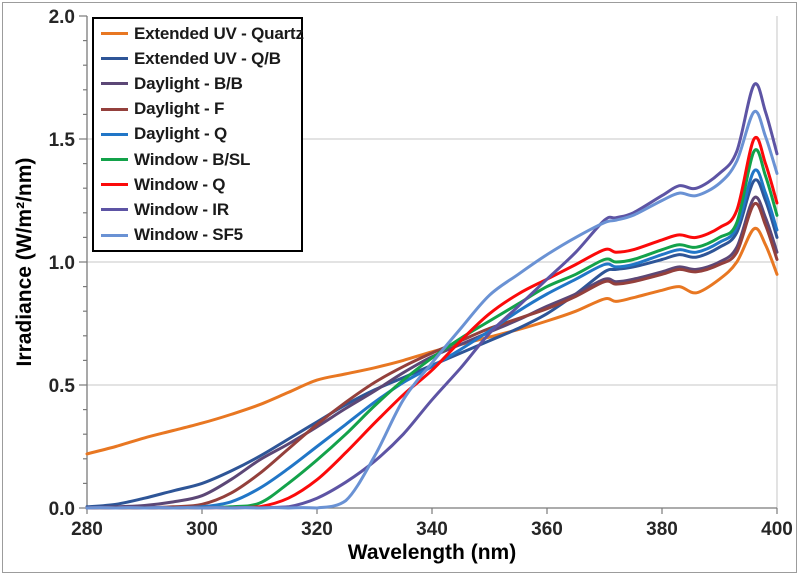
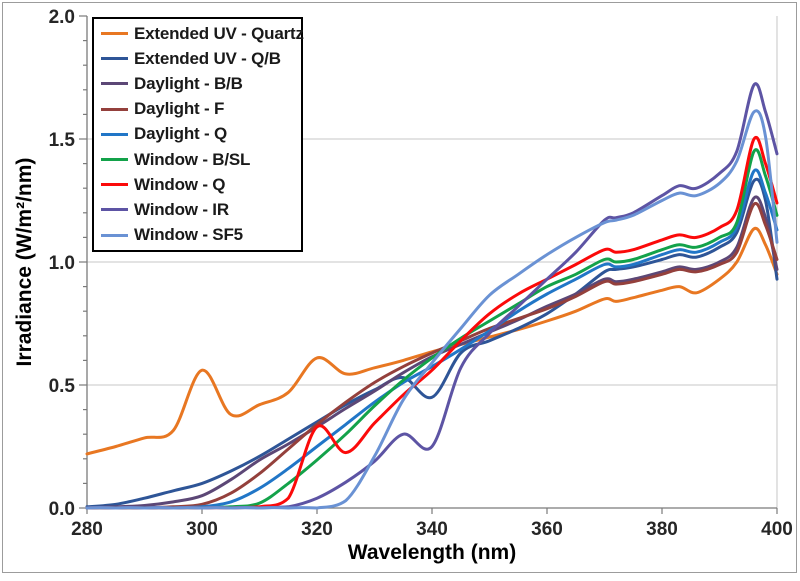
Extended UV - Quartz/300: 0.34 -> 0.56
Extended UV - Quartz/320: 0.52 -> 0.61
Window - Q/320: 0.12 -> 0.33
Extended UV - Q/B/340: 0.58 -> 0.45
Window - IR/340: 0.44 -> 0.25
Extended UV - Q/B/400: 1.10 -> 0.93
Daylight - B/B/400: 1.04 -> 0.97
Window - SF5/400: 1.36 -> 1.08
